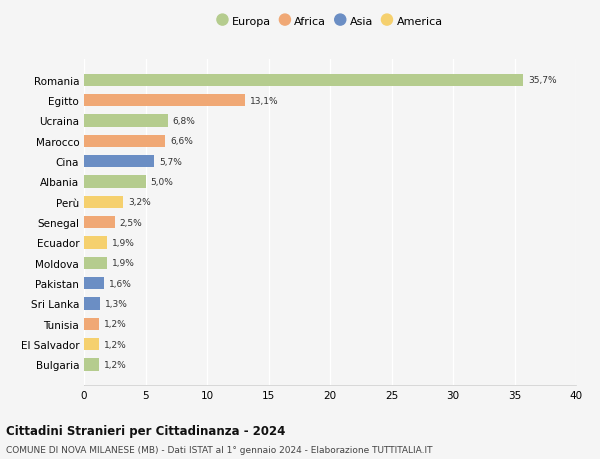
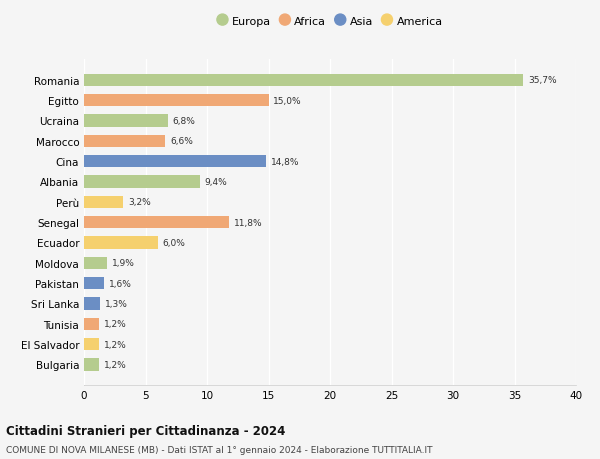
Egitto: 13,1% -> 15,0%
Cina: 5,7% -> 14,8%
Albania: 5,0% -> 9,4%
Senegal: 2,5% -> 11,8%
Ecuador: 1,9% -> 6,0%
